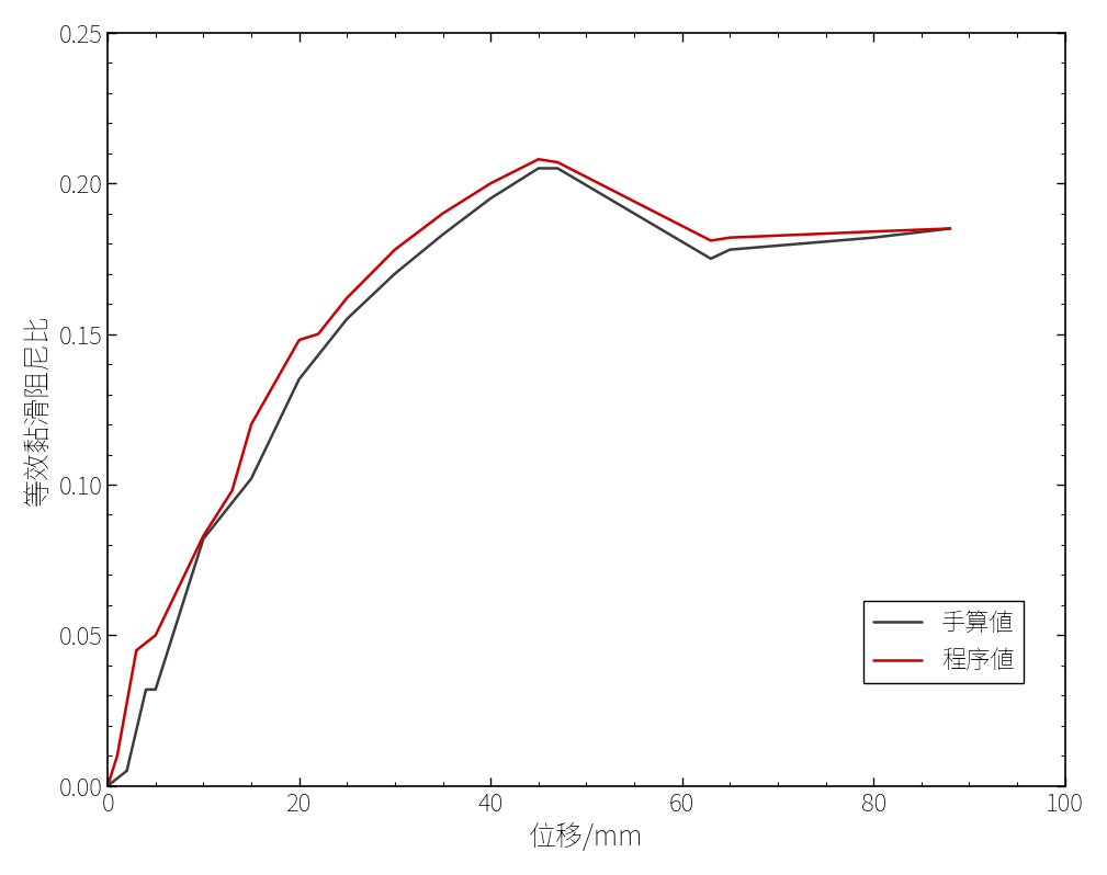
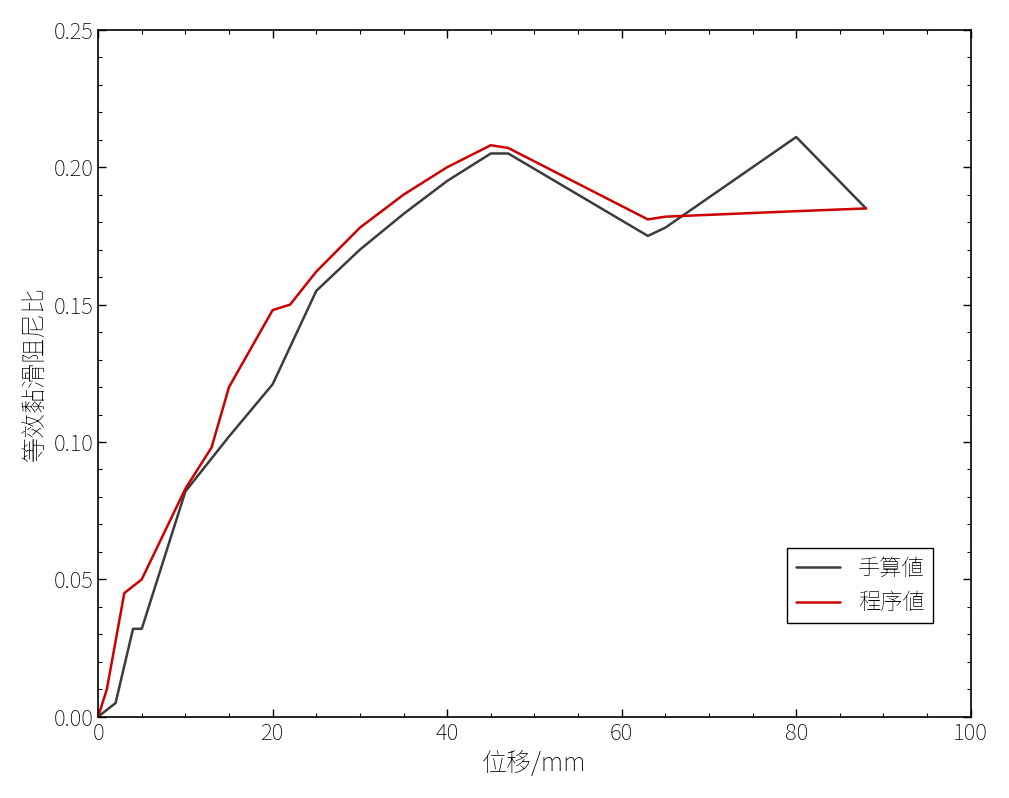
手算値/20: 0.135 -> 0.121
手算値/80: 0.182 -> 0.211
